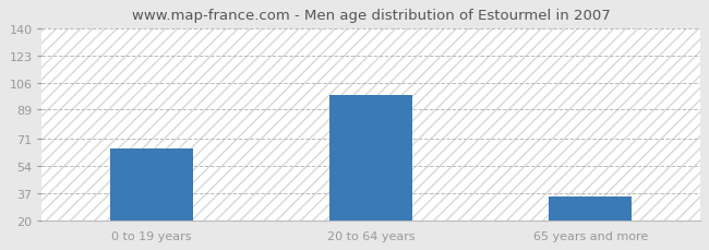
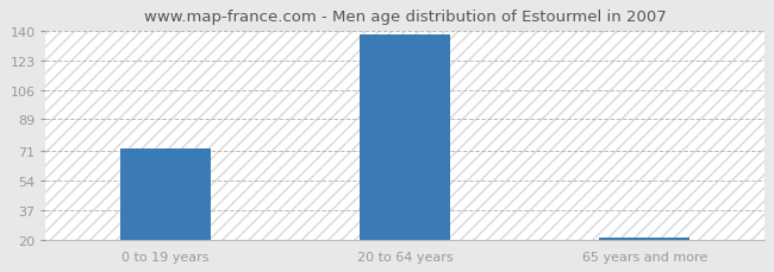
0 to 19 years: 65 -> 72
20 to 64 years: 98 -> 138
65 years and more: 35 -> 21
